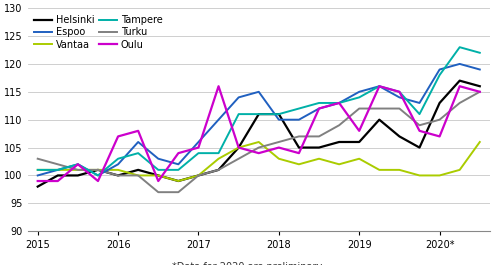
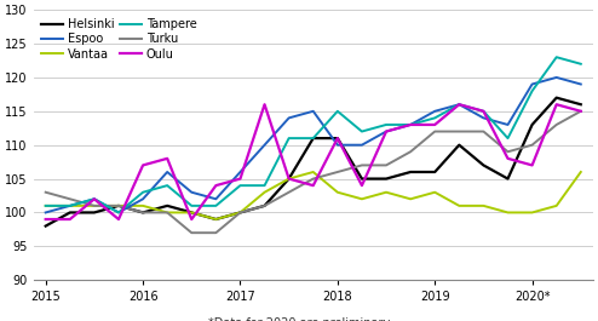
Tampere/2018: 111 -> 115
Oulu/2018: 105 -> 111
Oulu/2019: 108 -> 113
